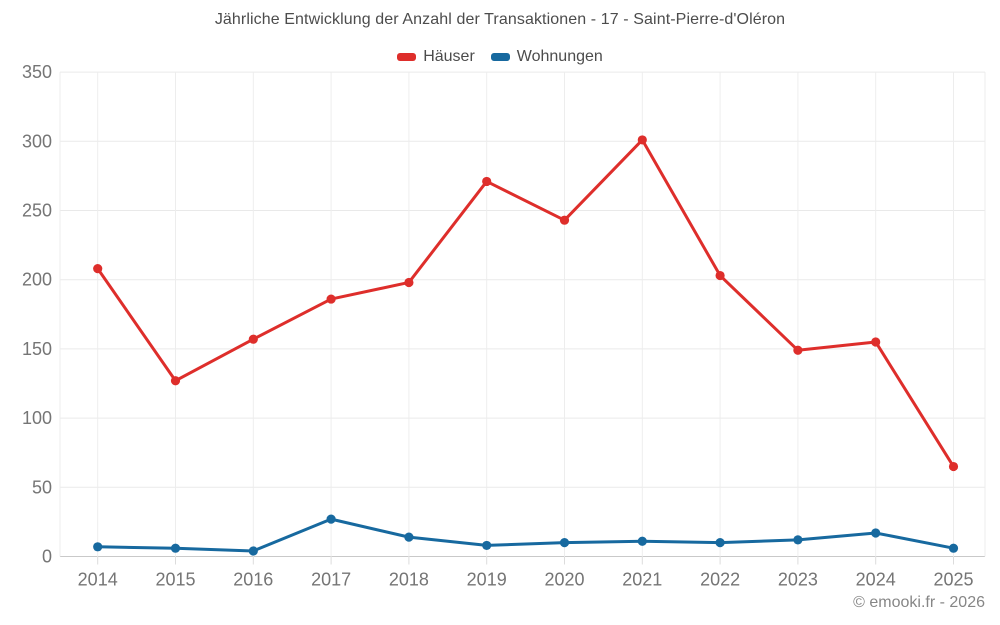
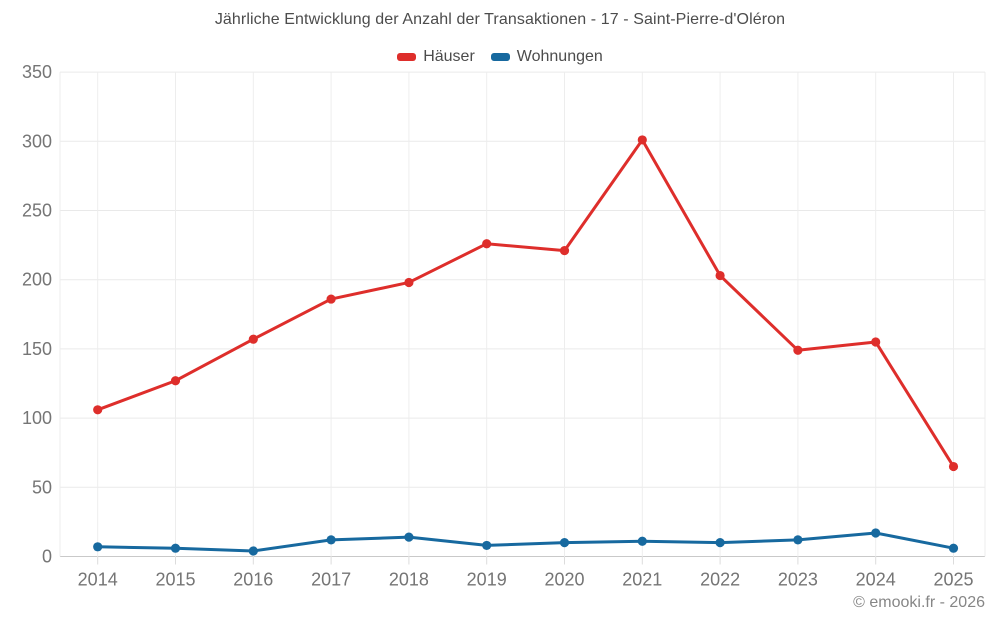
Häuser/2014: 208 -> 106
Wohnungen/2017: 27 -> 12
Häuser/2019: 271 -> 226
Häuser/2020: 243 -> 221
